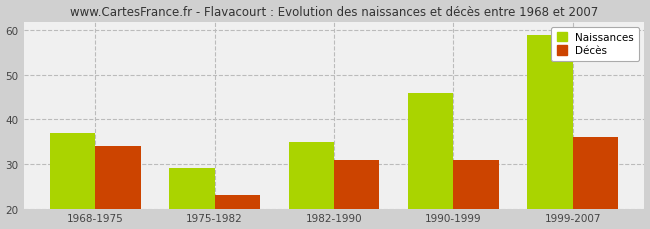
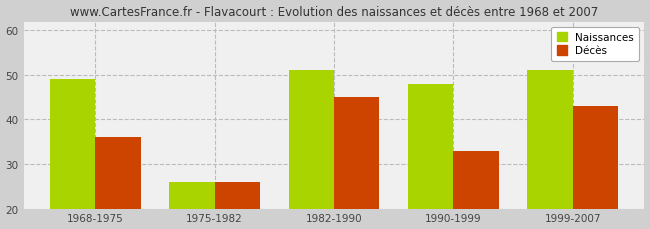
Naissances/1968-1975: 37 -> 49
Décès/1968-1975: 34 -> 36
Naissances/1975-1982: 29 -> 26
Décès/1975-1982: 23 -> 26
Naissances/1982-1990: 35 -> 51
Décès/1982-1990: 31 -> 45
Naissances/1990-1999: 46 -> 48
Décès/1990-1999: 31 -> 33
Naissances/1999-2007: 59 -> 51
Décès/1999-2007: 36 -> 43
